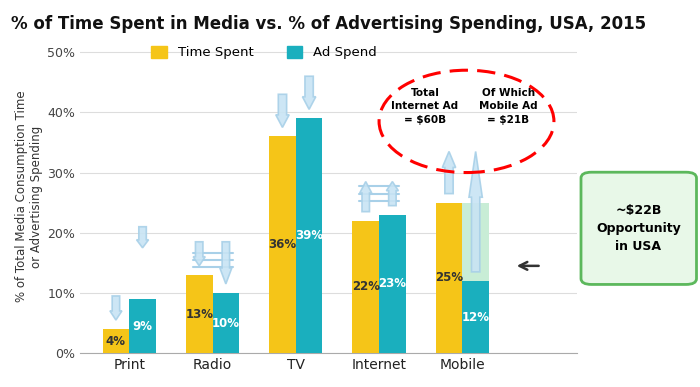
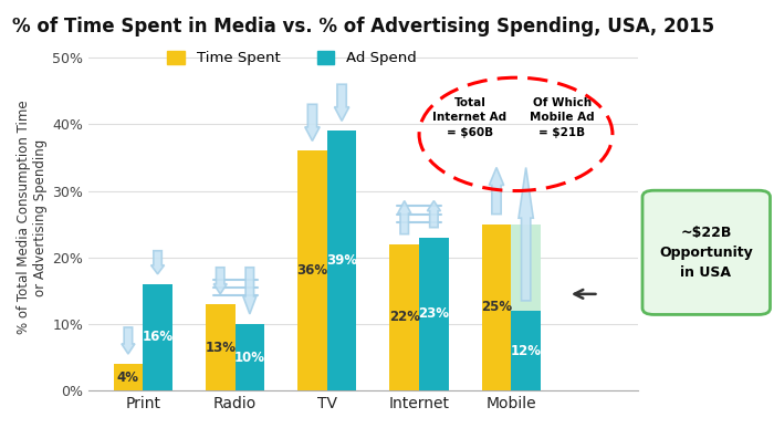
Ad Spend/Print: 9% -> 16%
